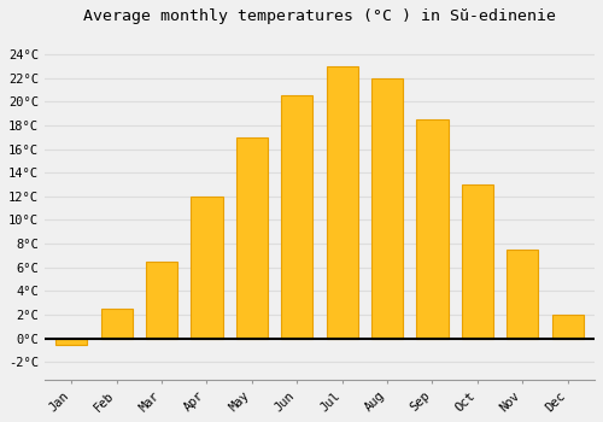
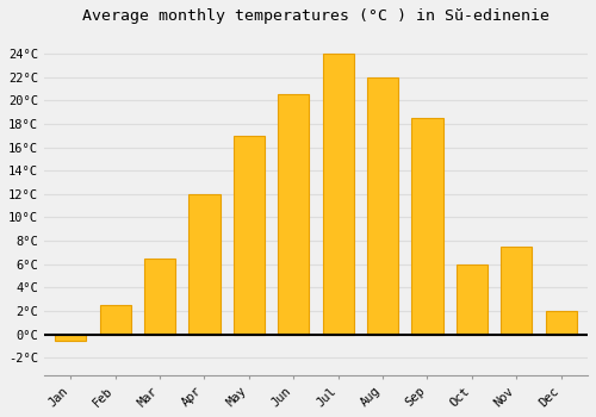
Jul: 23.0°C -> 24.0°C
Oct: 13.0°C -> 6.0°C
